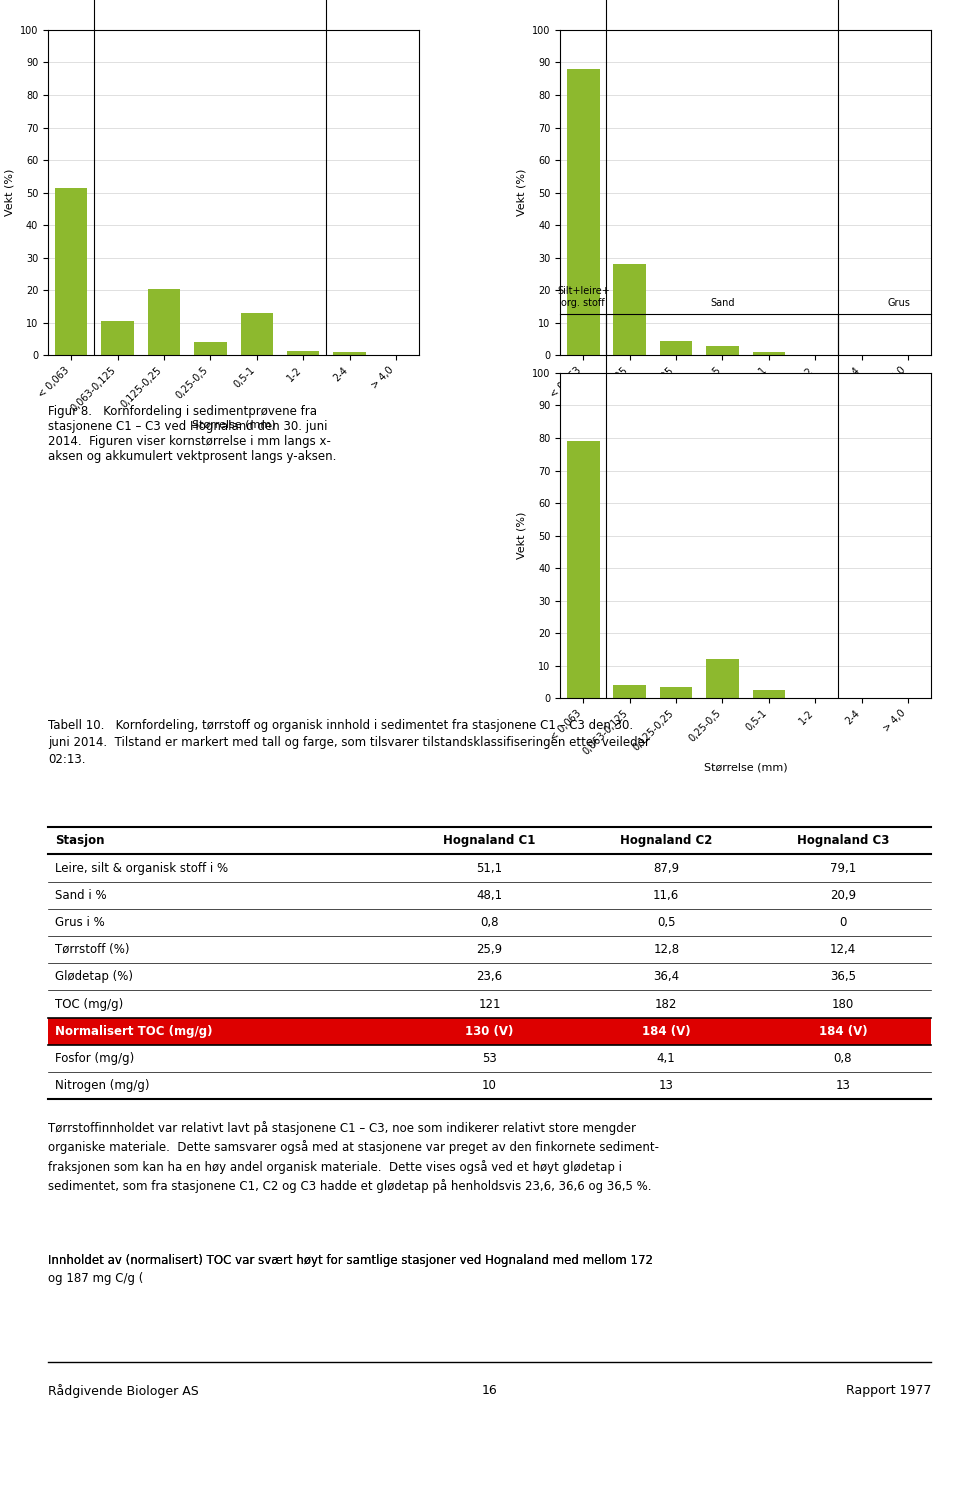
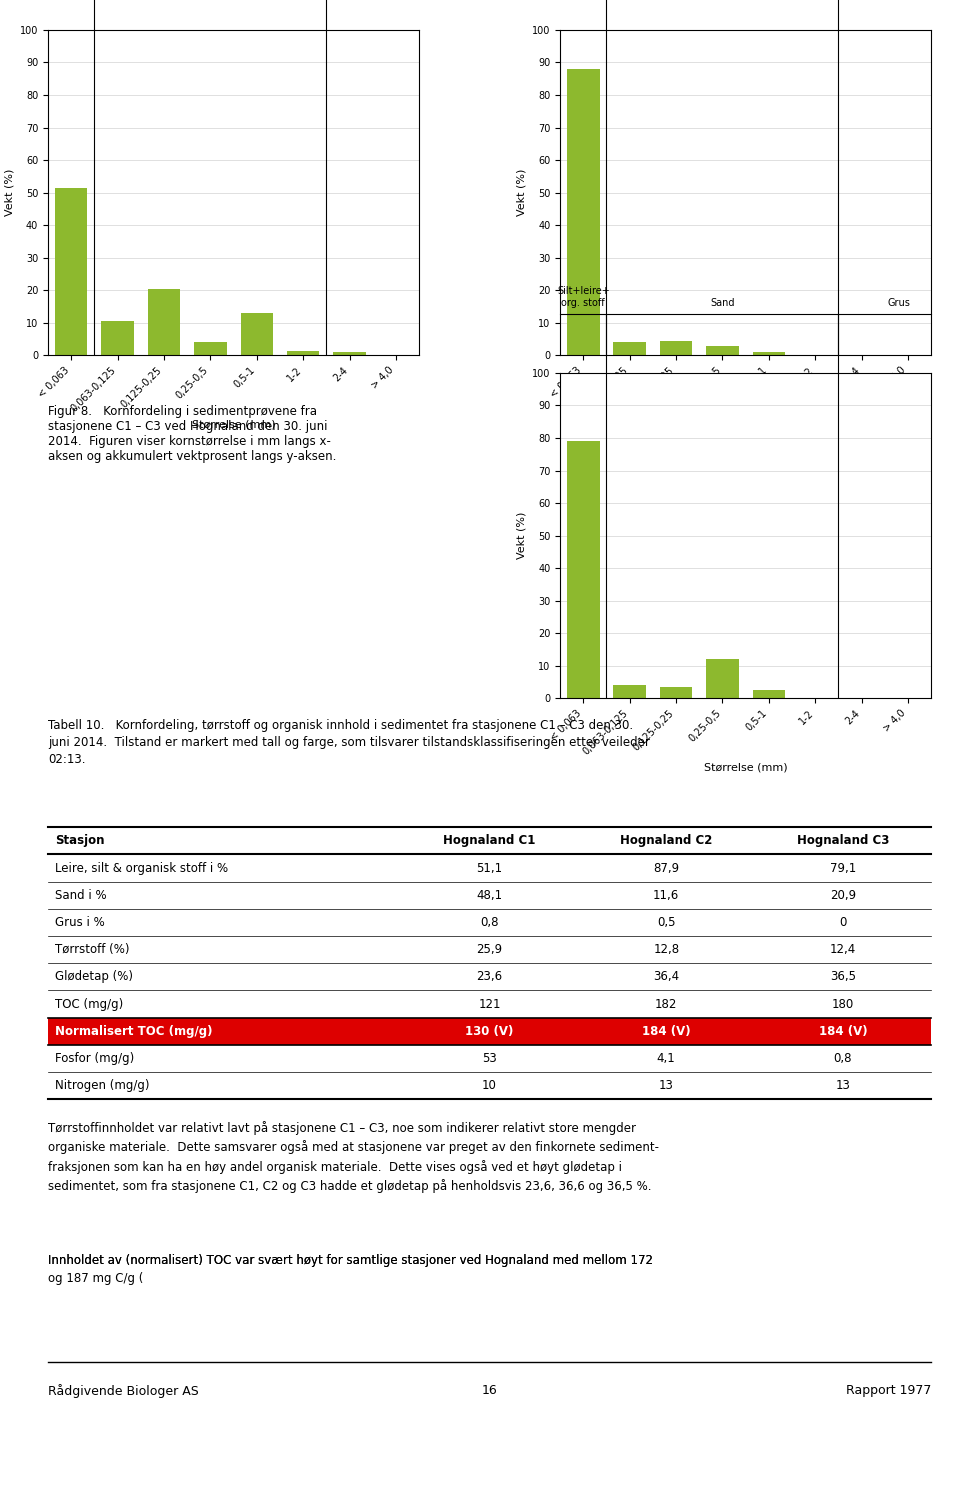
0,063-0,125: 28.0 -> 4.0
